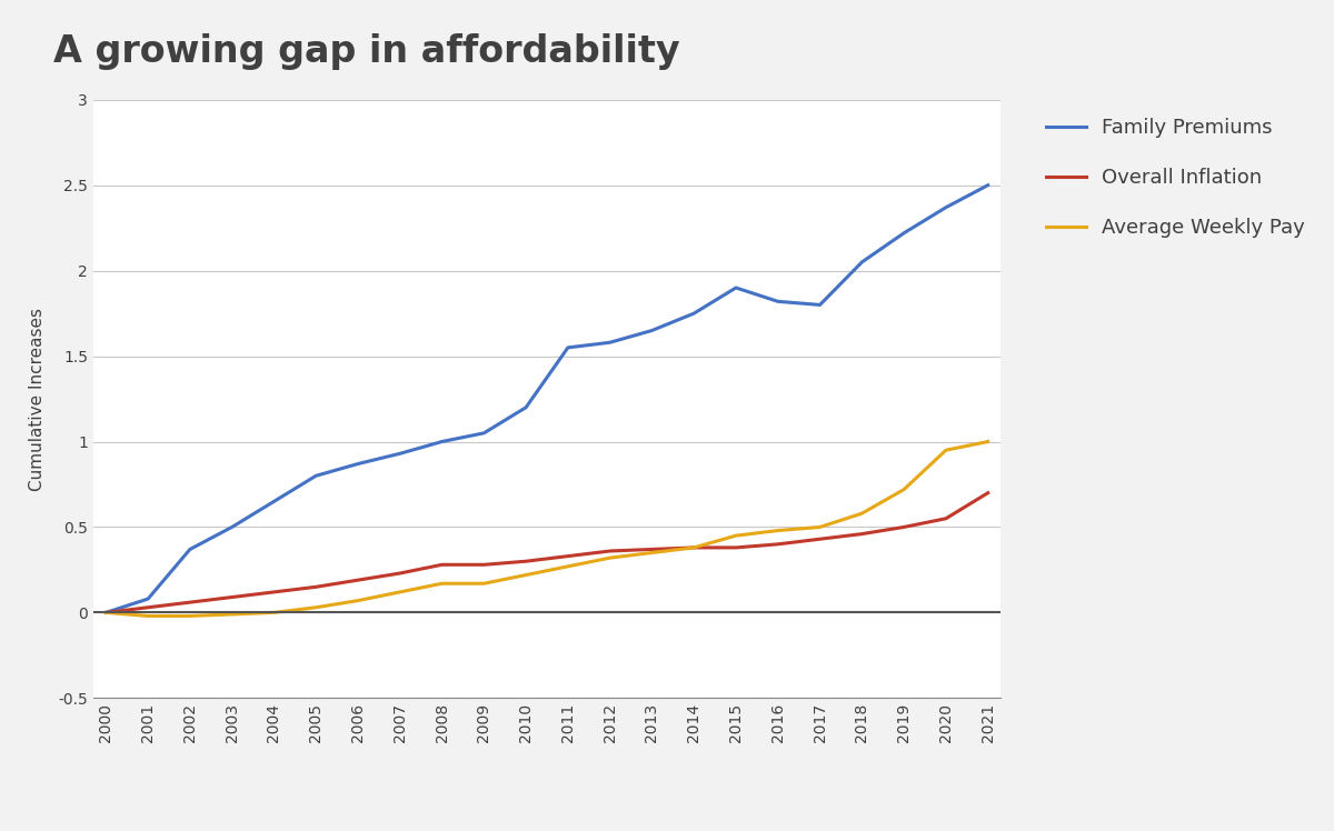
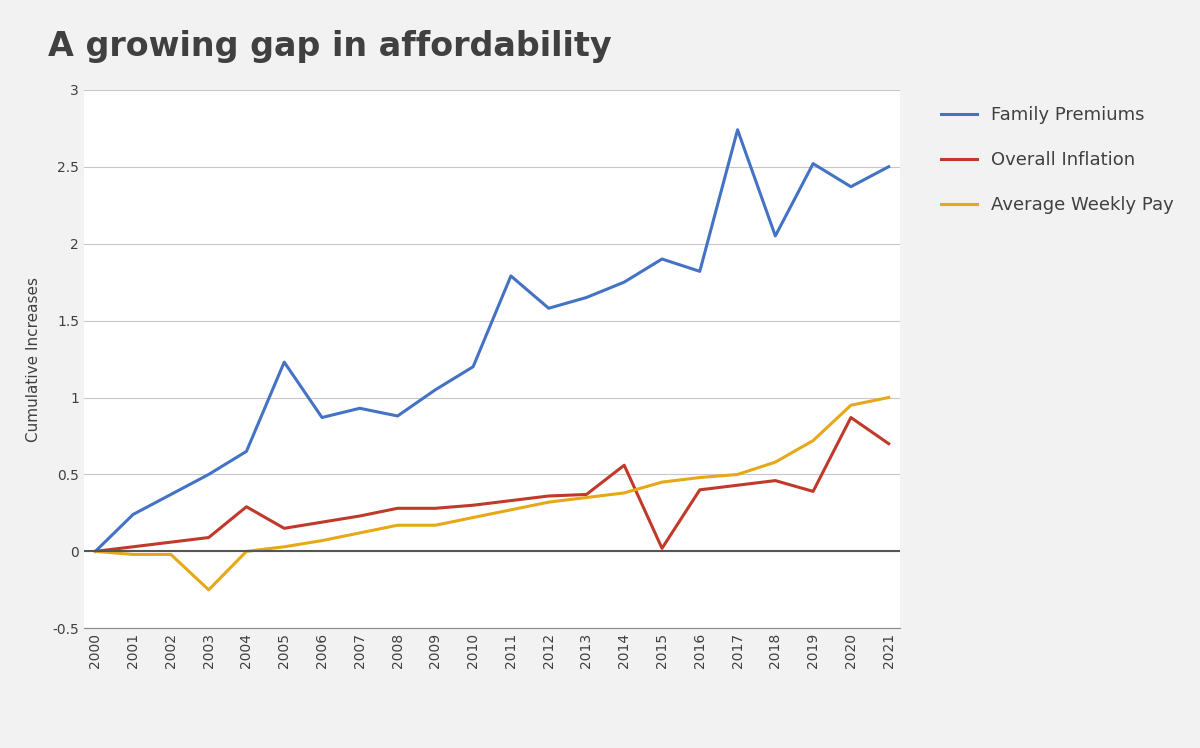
Family Premiums/2001: 0.08 -> 0.24
Average Weekly Pay/2003: -0.01 -> -0.25
Overall Inflation/2004: 0.12 -> 0.29
Family Premiums/2005: 0.80 -> 1.23
Family Premiums/2008: 1.00 -> 0.88
Family Premiums/2011: 1.55 -> 1.79
Overall Inflation/2014: 0.38 -> 0.56
Overall Inflation/2015: 0.38 -> 0.02
Family Premiums/2017: 1.80 -> 2.74
Family Premiums/2019: 2.22 -> 2.52
Overall Inflation/2019: 0.50 -> 0.39
Overall Inflation/2020: 0.55 -> 0.87
